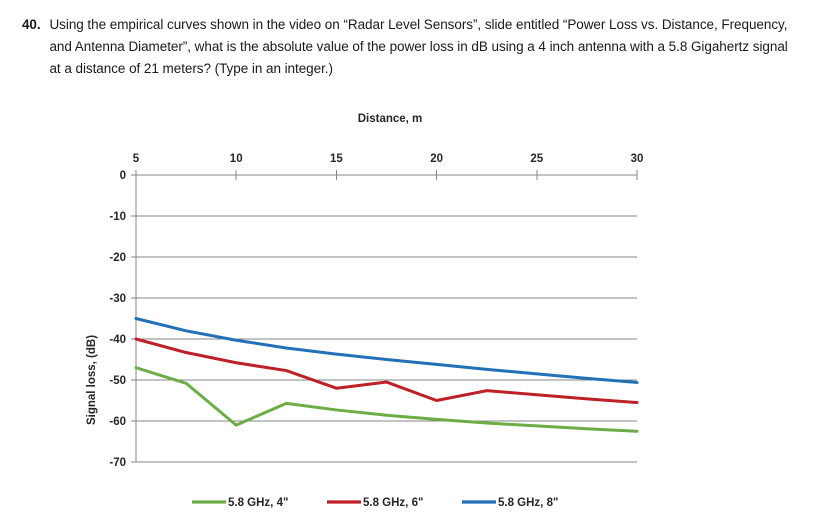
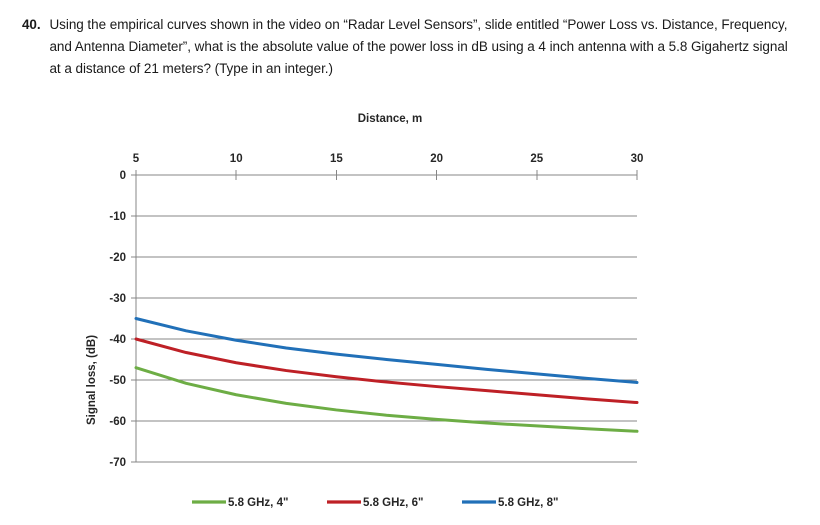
5.8 GHz, 4"/10: -61 -> -54
5.8 GHz, 6"/15: -52 -> -49
5.8 GHz, 6"/20: -55 -> -52
